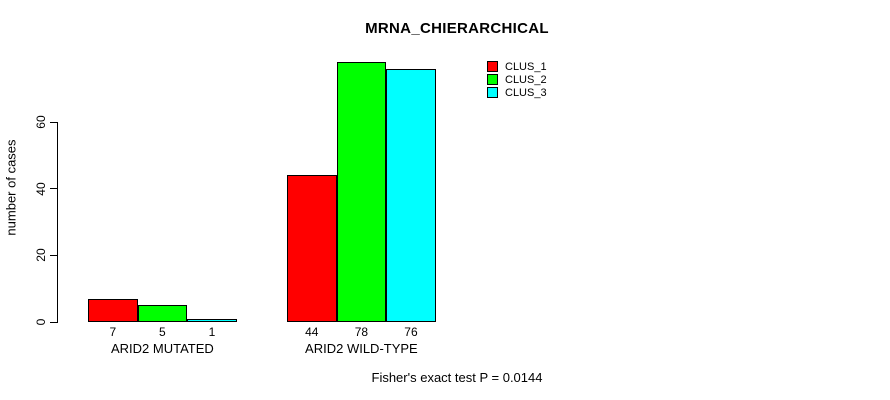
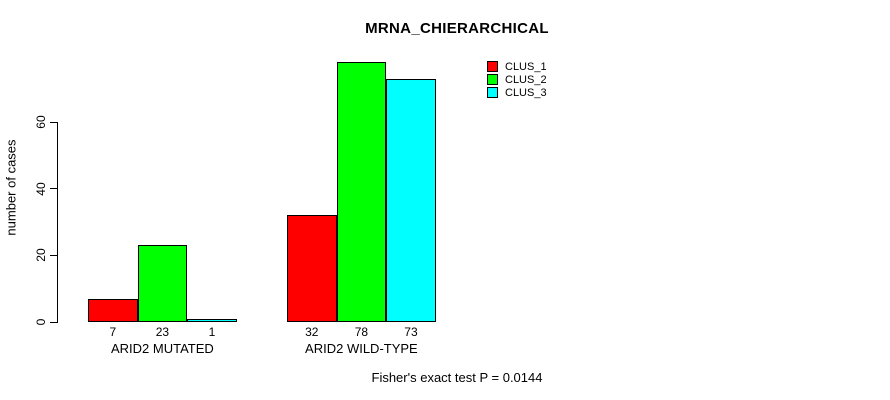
CLUS_2/ARID2 MUTATED: 5 -> 23
CLUS_1/ARID2 WILD-TYPE: 44 -> 32
CLUS_3/ARID2 WILD-TYPE: 76 -> 73
